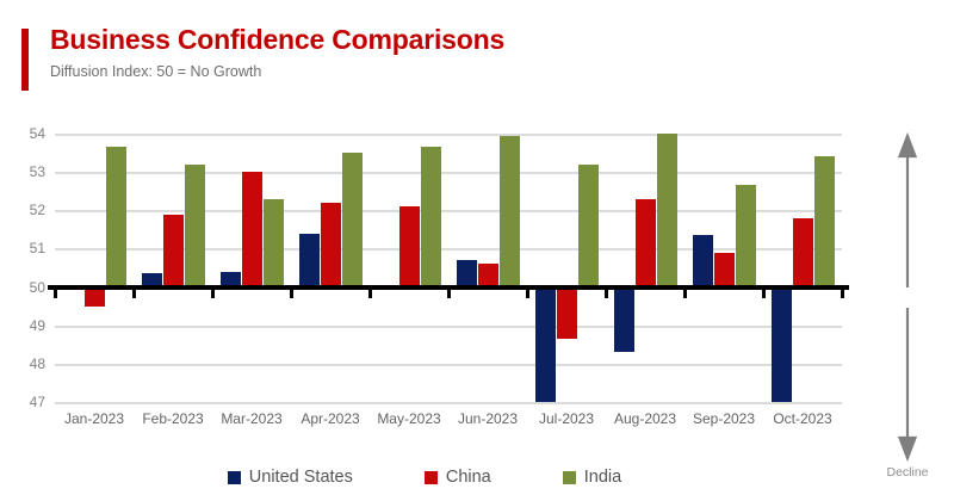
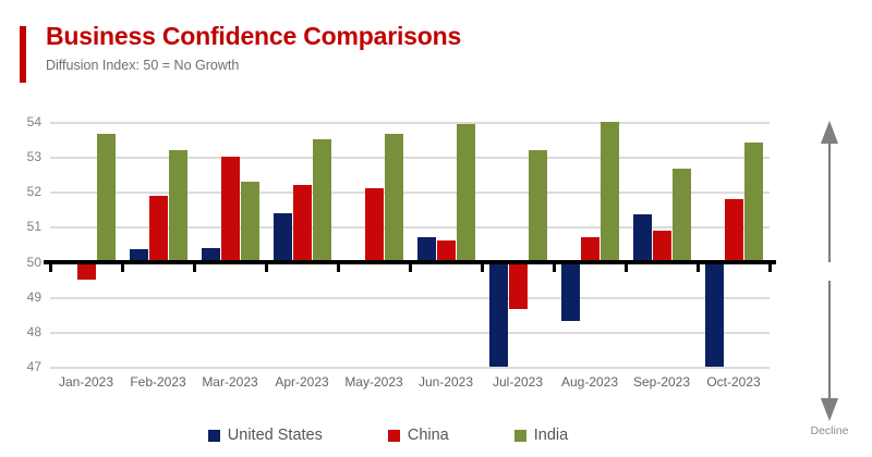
China/Aug-2023: 52.3 -> 50.7
